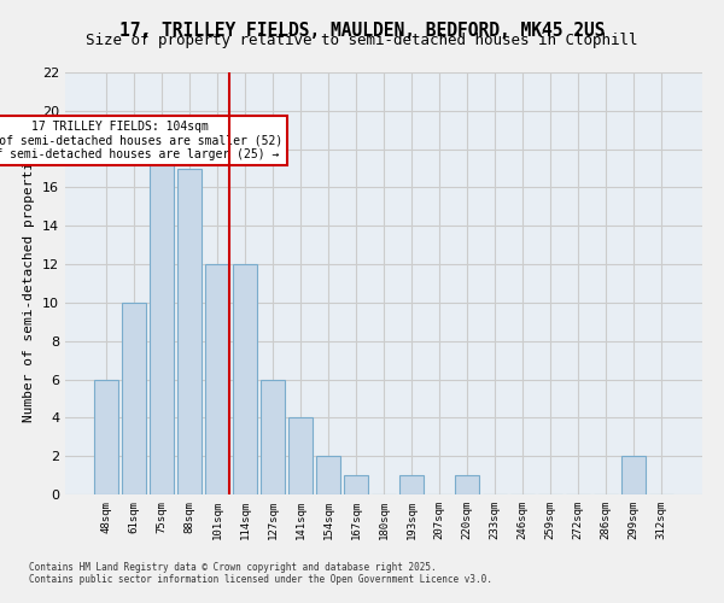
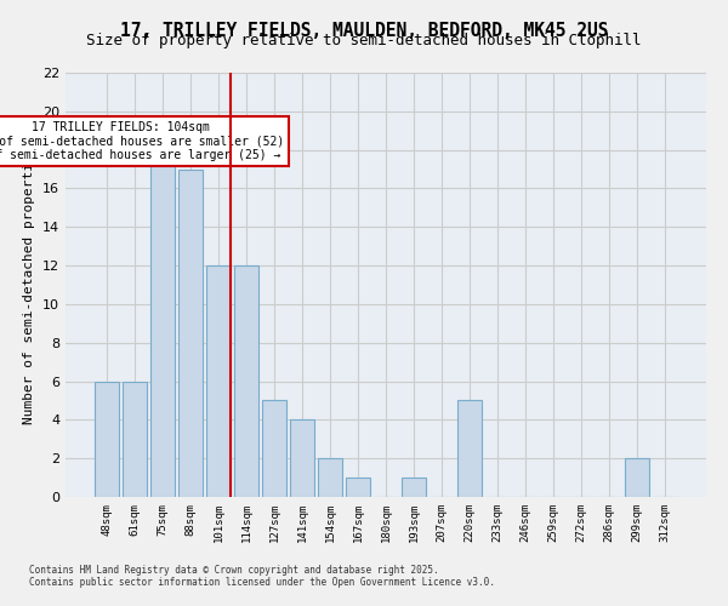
61sqm: 10 -> 6
127sqm: 6 -> 5
220sqm: 1 -> 5
